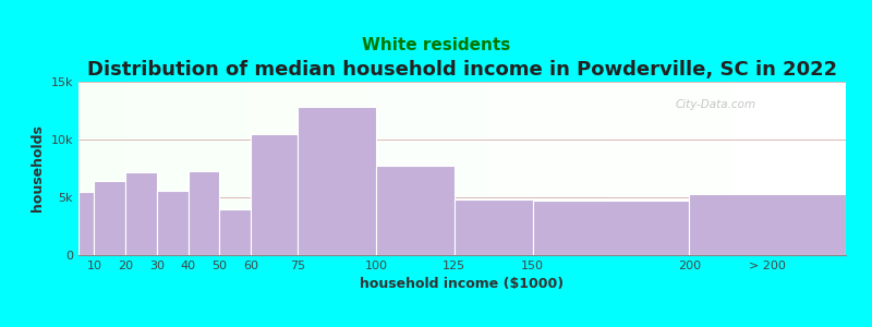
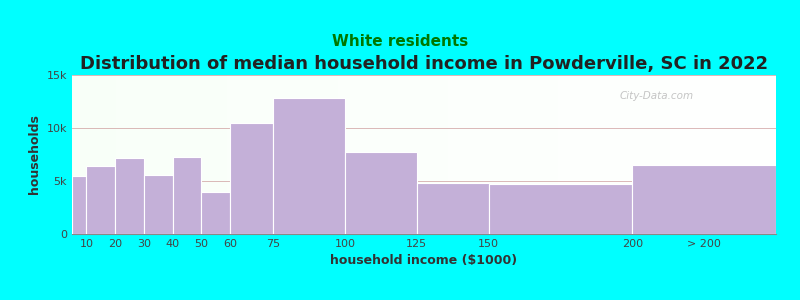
> 200: 5.3k -> 6.5k
